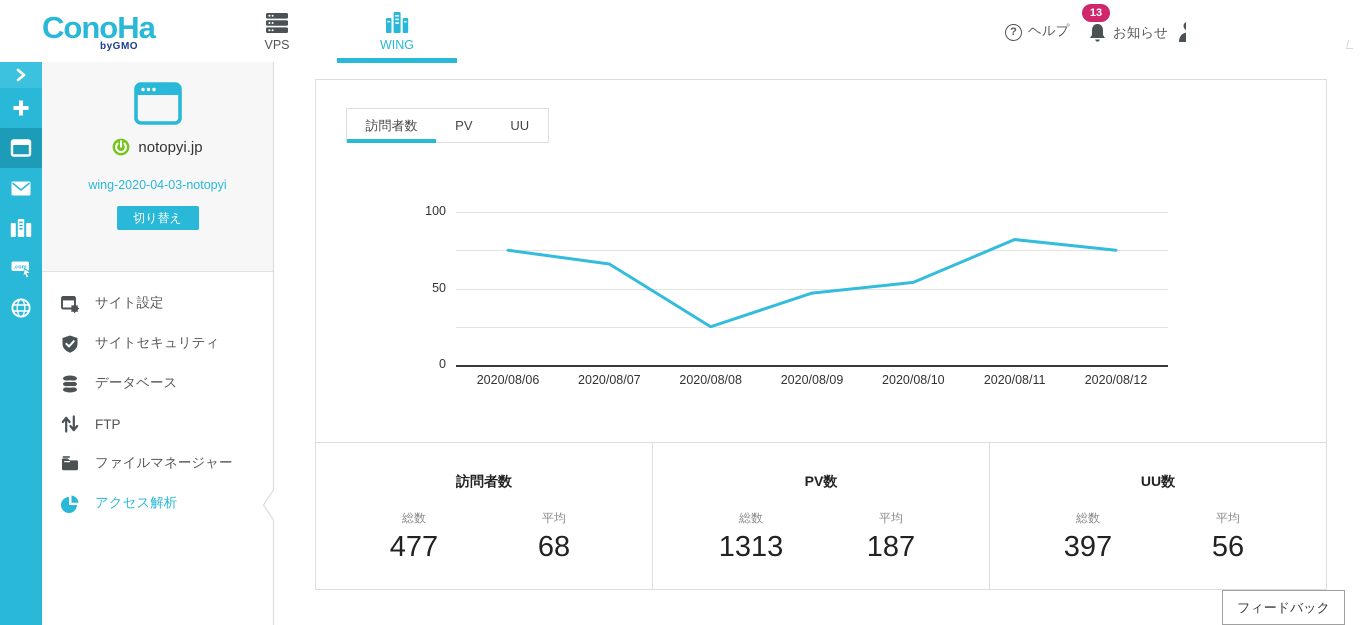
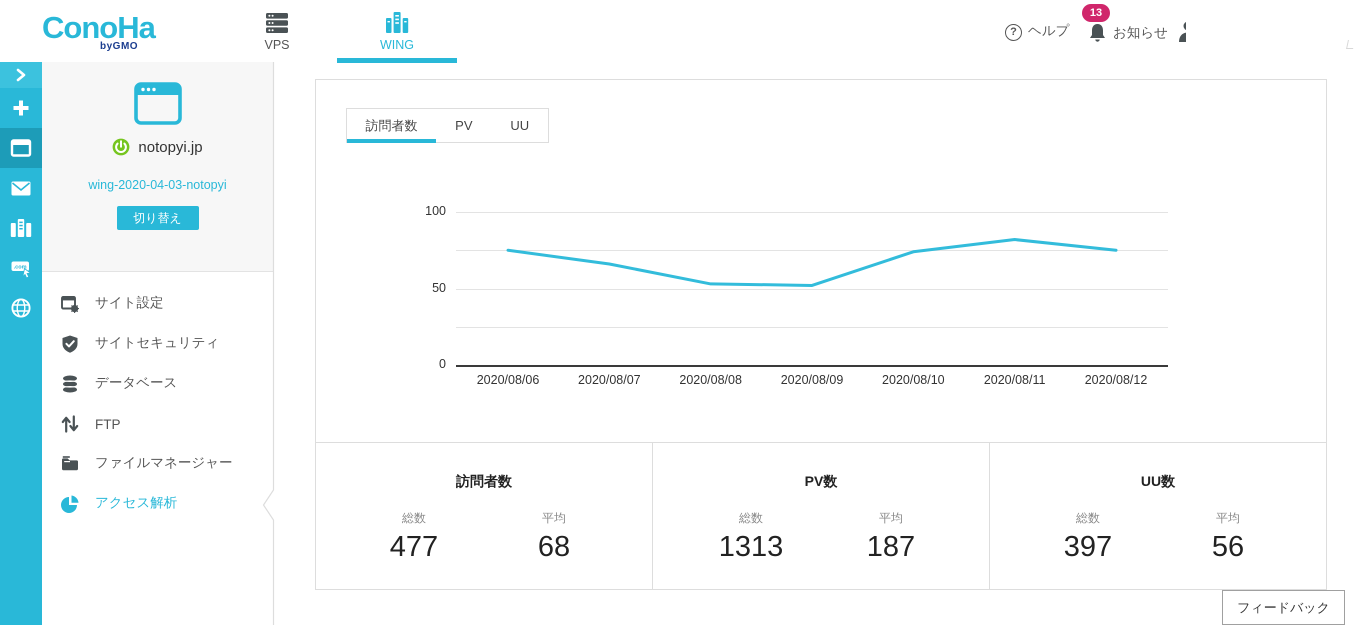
2020/08/08: 25 -> 53
2020/08/09: 47 -> 52
2020/08/10: 54 -> 74
